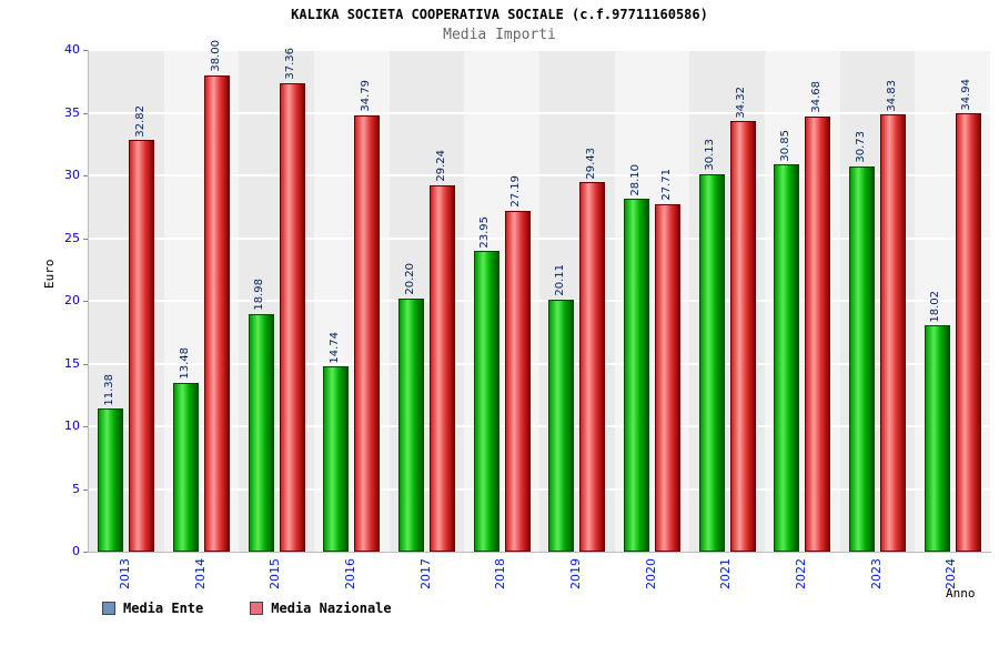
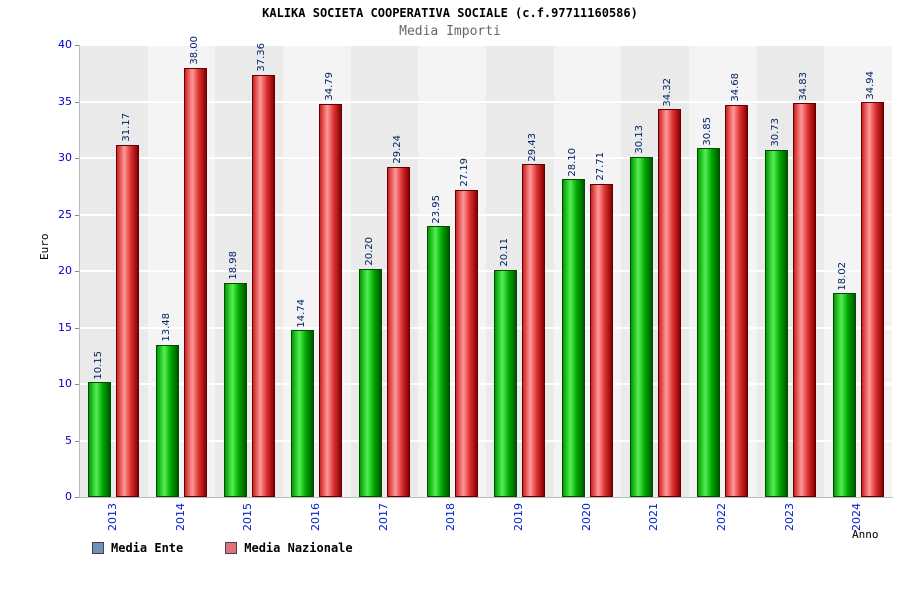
Media Ente/2013: 11.38 -> 10.15
Media Nazionale/2013: 32.82 -> 31.17
